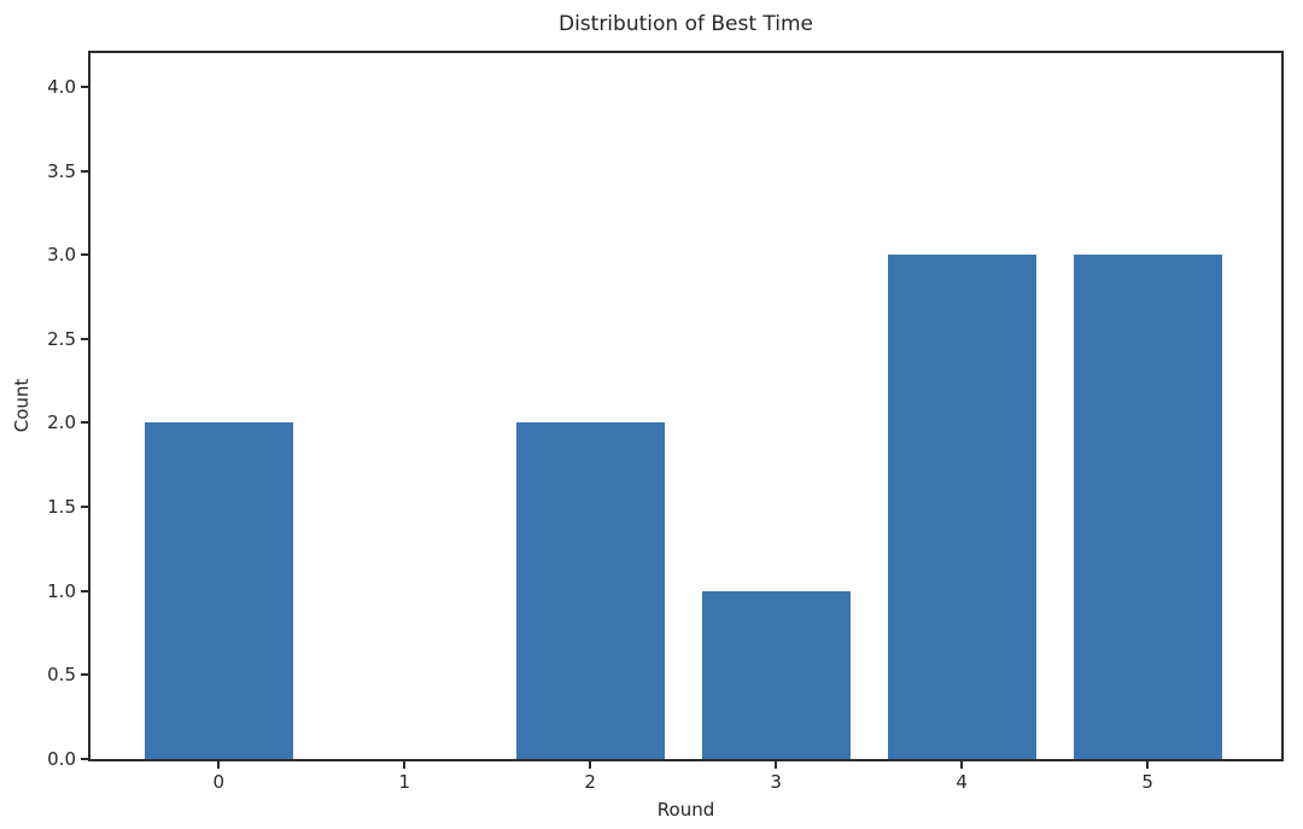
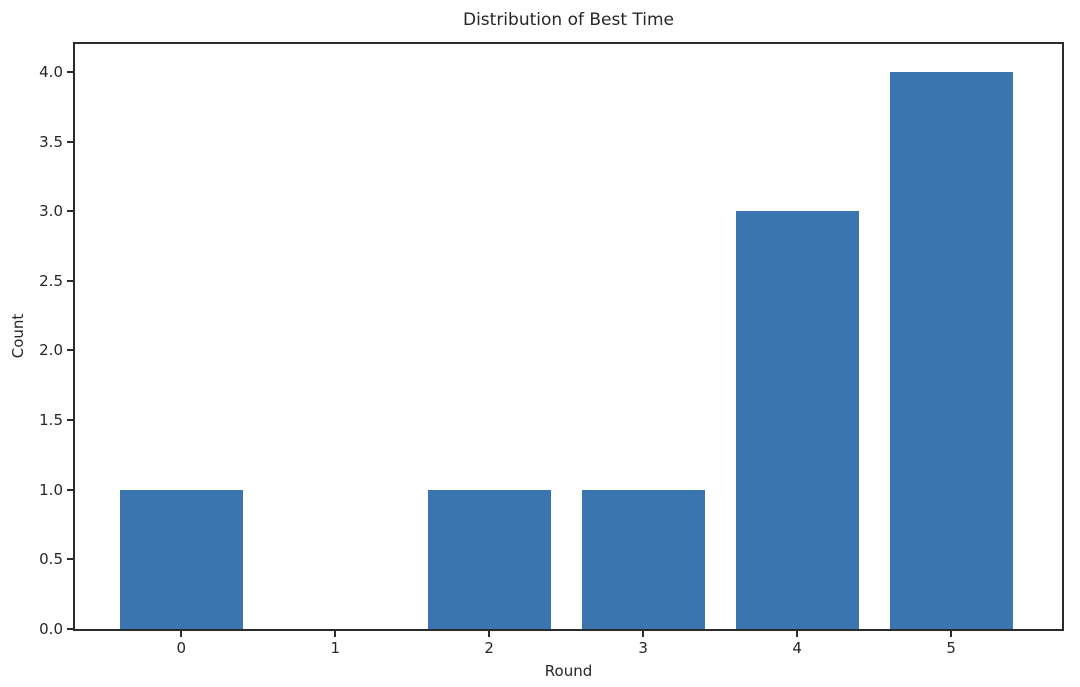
0: 2 -> 1
2: 2 -> 1
5: 3 -> 4
